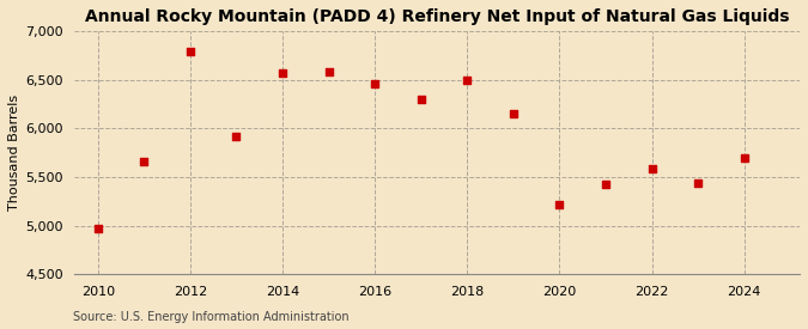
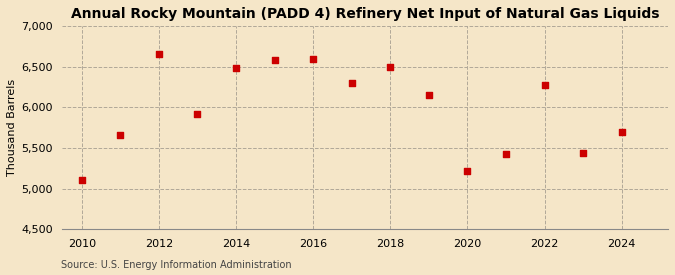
2010: 4,970 -> 5,100
2012: 6,800 -> 6,660
2014: 6,570 -> 6,480
2016: 6,460 -> 6,600
2022: 5,590 -> 6,280
